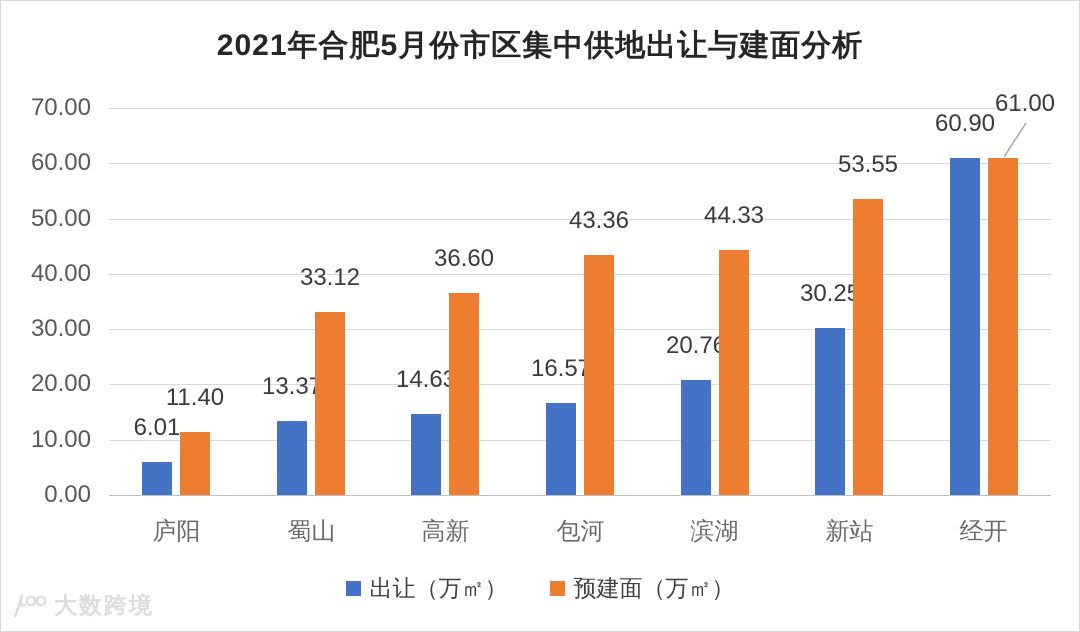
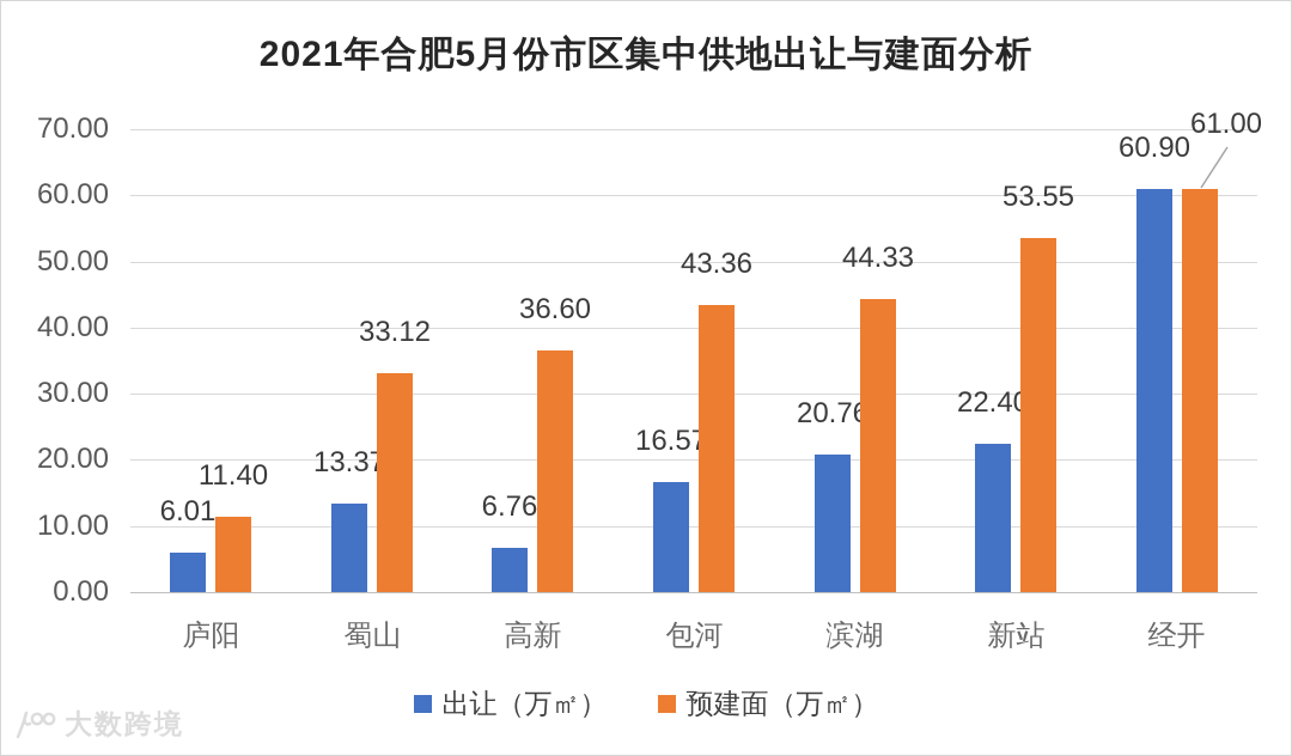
出让（万㎡）/高新: 14.63 -> 6.76
出让（万㎡）/新站: 30.25 -> 22.40
